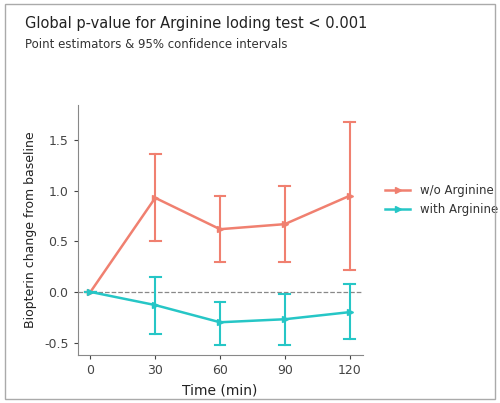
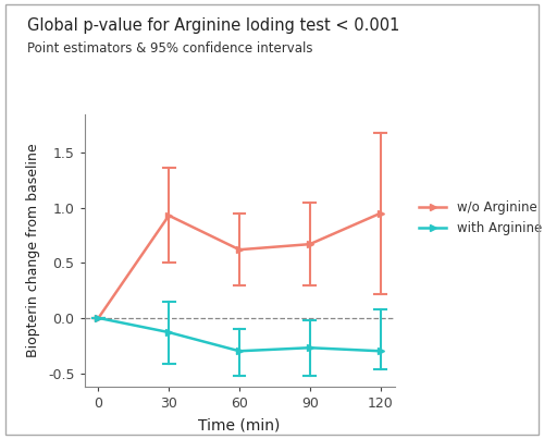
with Arginine/120: -0.20 -> -0.30
